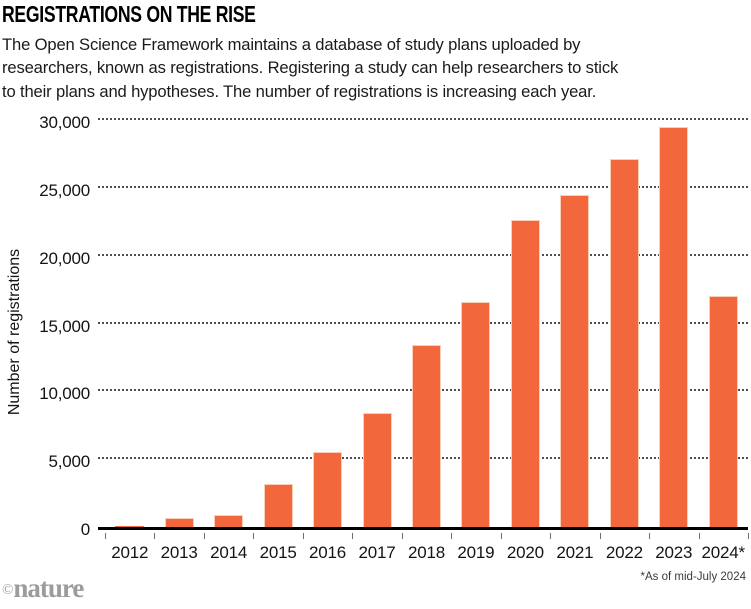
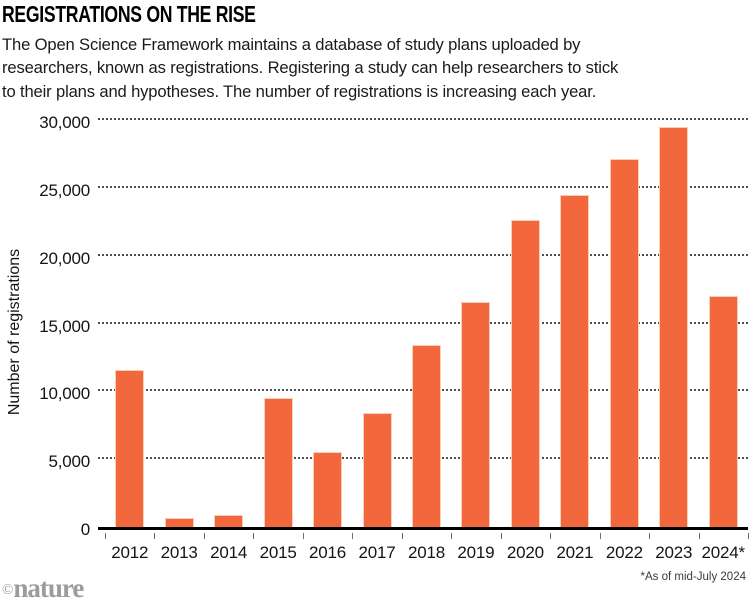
2012: 100 -> 11600
2015: 3200 -> 9500
